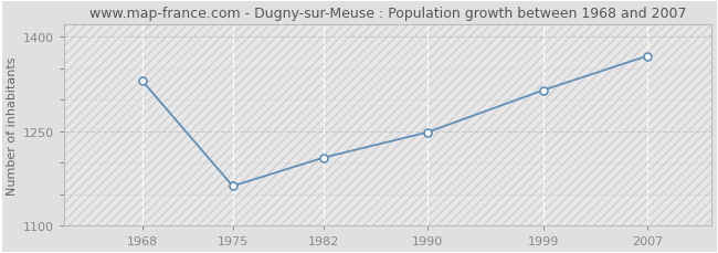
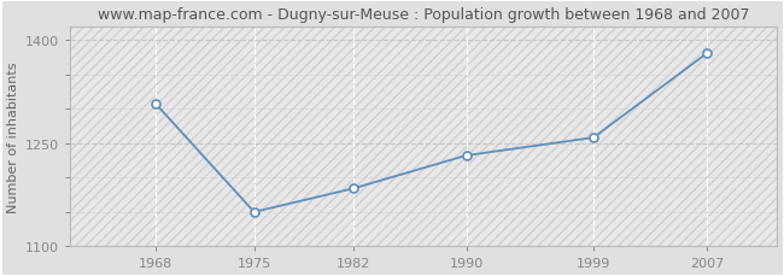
1968: 1330 -> 1308
1975: 1163 -> 1150
1982: 1208 -> 1184
1990: 1248 -> 1232
1999: 1315 -> 1258
2007: 1369 -> 1380
